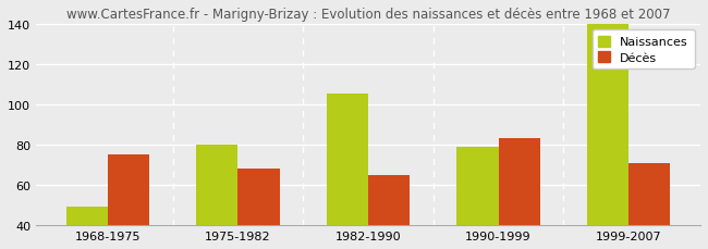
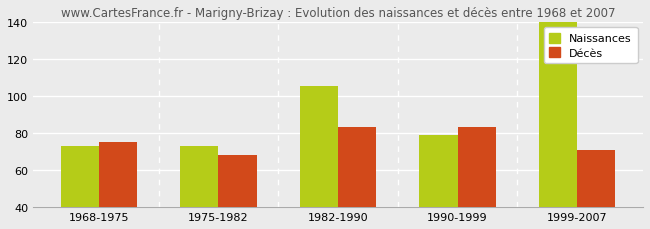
Naissances/1968-1975: 49 -> 73
Naissances/1975-1982: 80 -> 73
Décès/1982-1990: 65 -> 83
